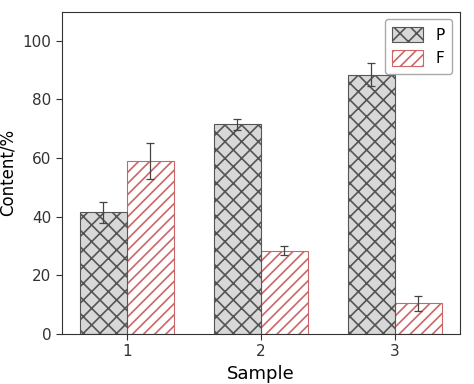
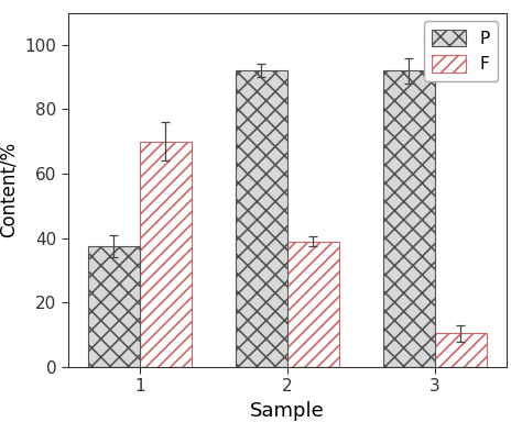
P/1: 41.5 -> 37.5
F/1: 59.0 -> 70.0
P/2: 71.5 -> 92.0
F/2: 28.5 -> 39.0
P/3: 88.5 -> 92.0
